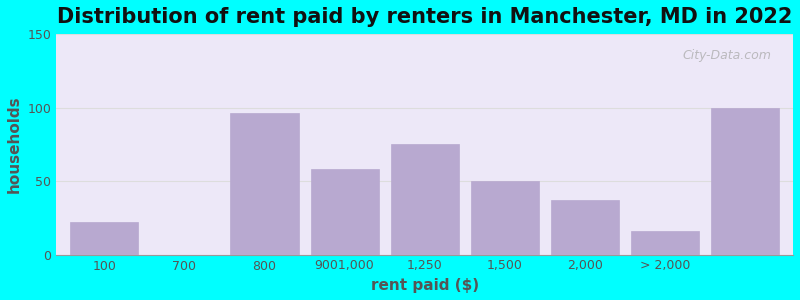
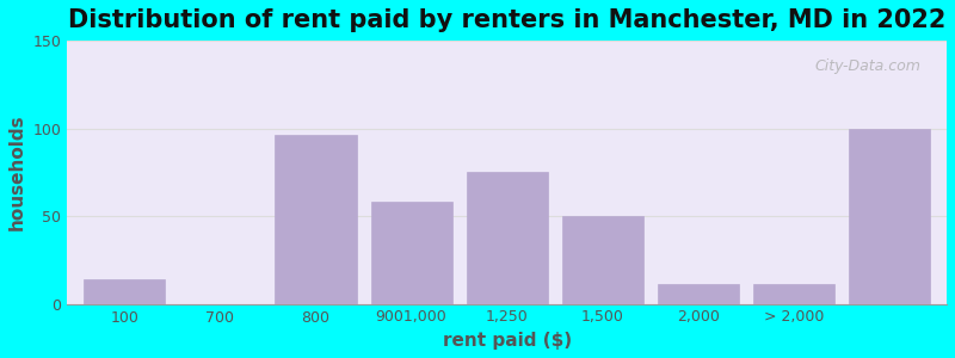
100: 22 -> 14
2,000: 37 -> 11
> 2,000: 16 -> 11
